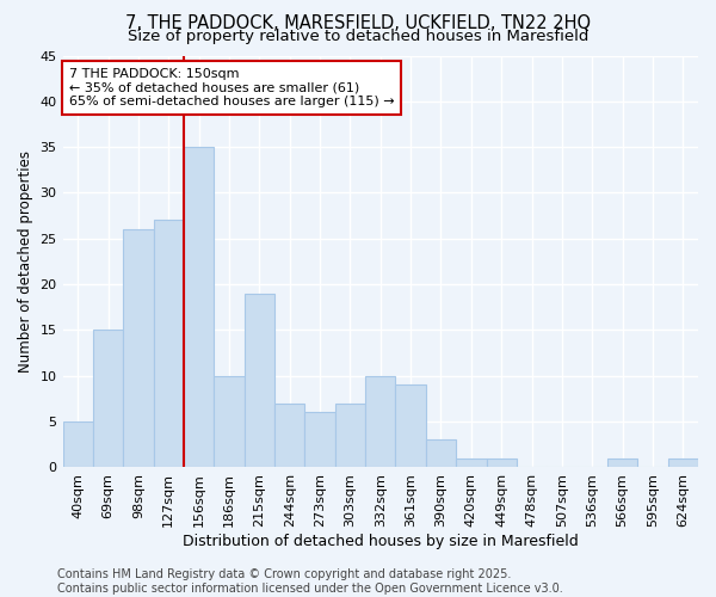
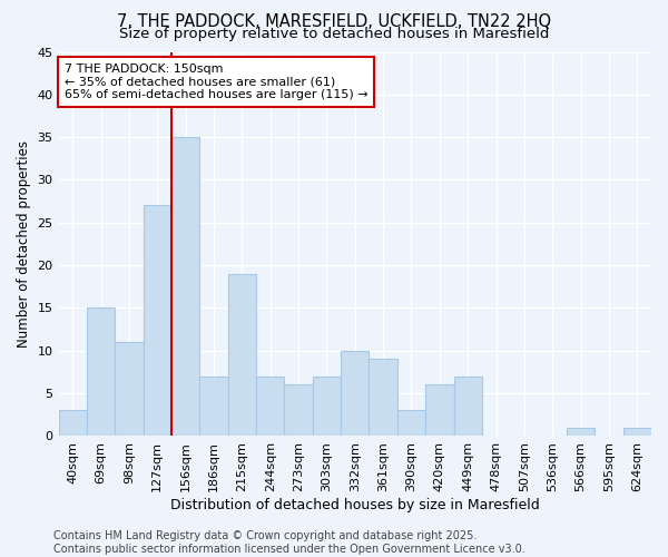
40sqm: 5 -> 3
98sqm: 26 -> 11
186sqm: 10 -> 7
420sqm: 1 -> 6
449sqm: 1 -> 7
